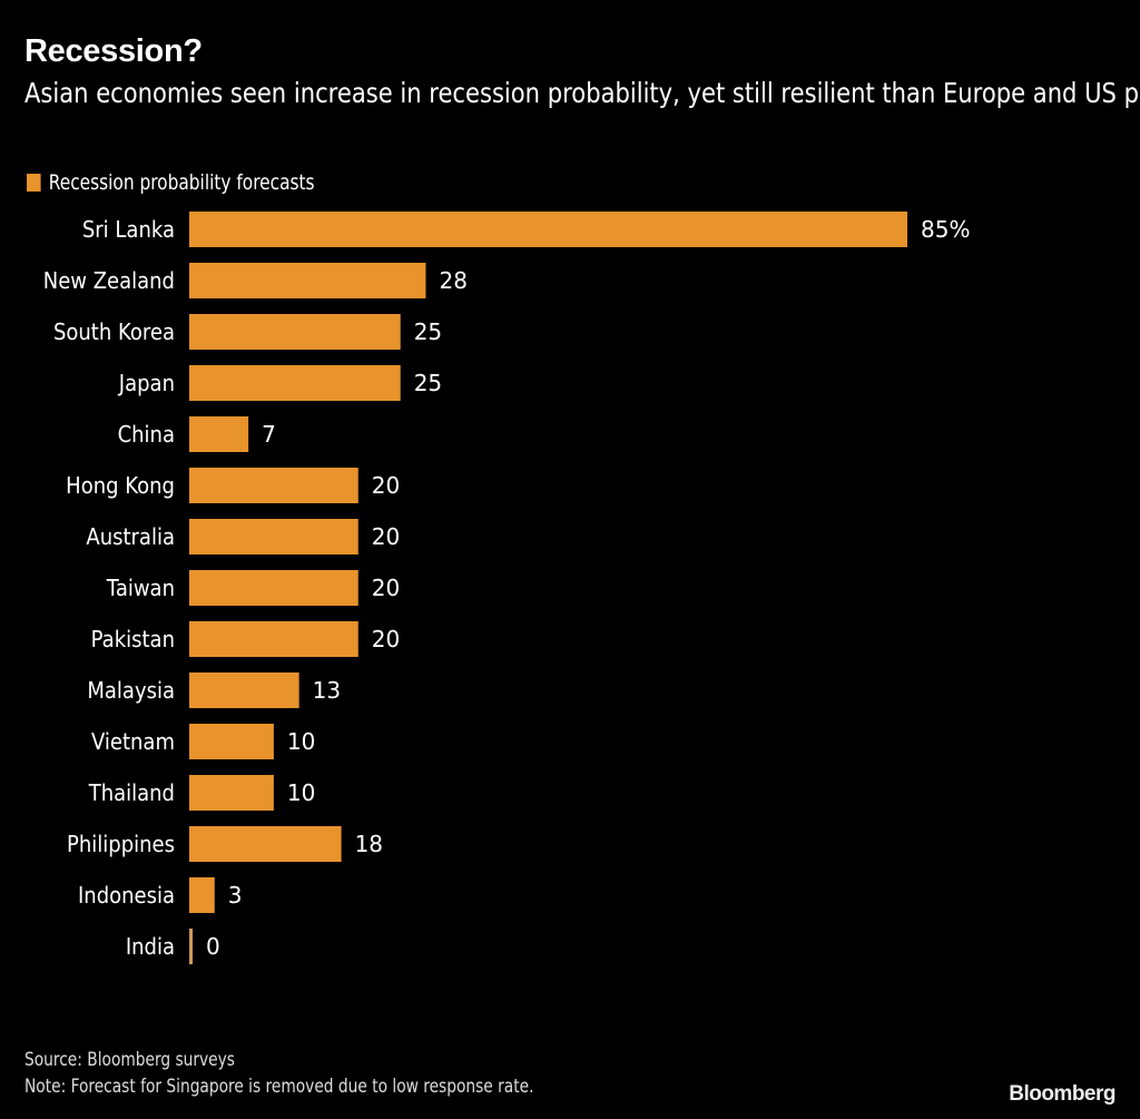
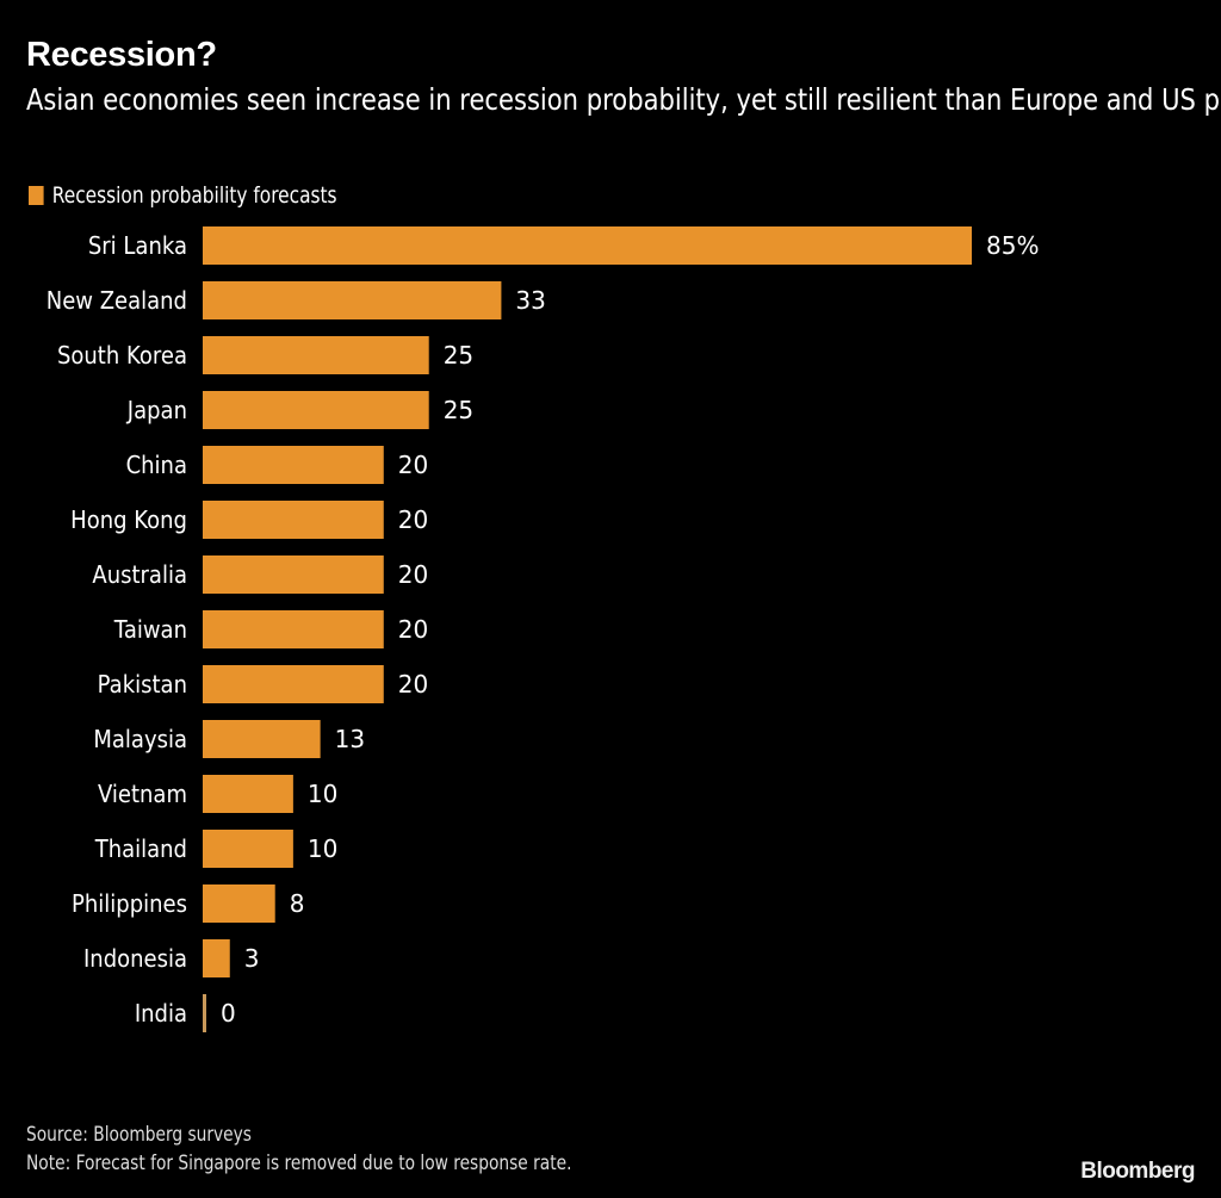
New Zealand: 28 -> 33
China: 7 -> 20
Philippines: 18 -> 8
